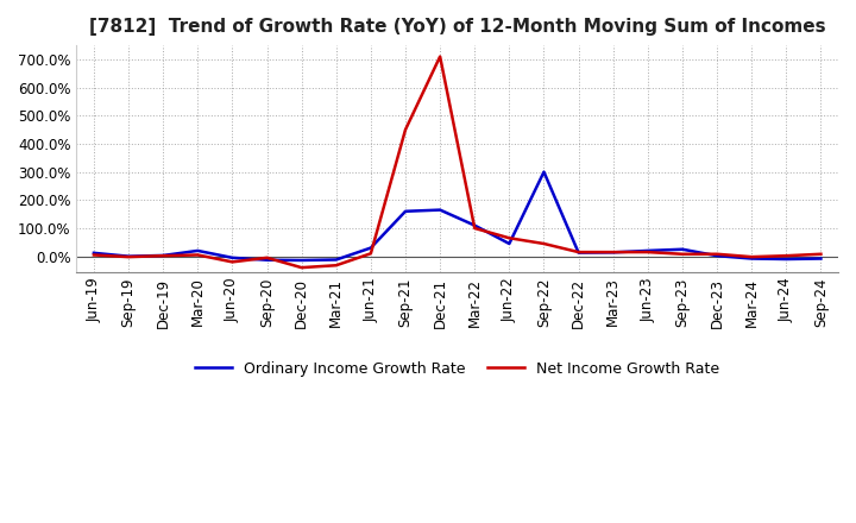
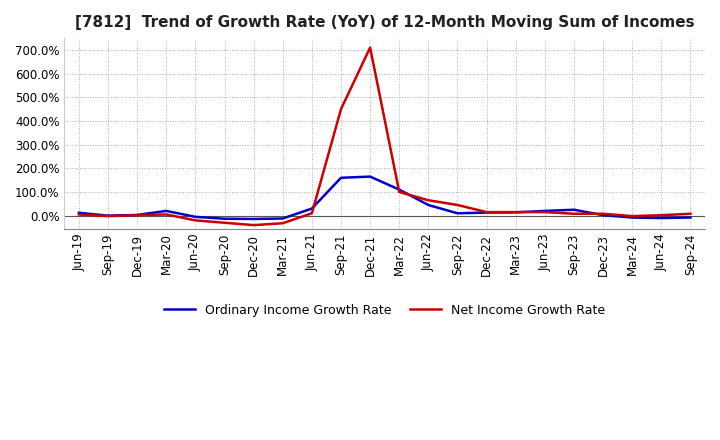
Net Income Growth Rate/Sep-20: -5% -> -30%
Ordinary Income Growth Rate/Sep-22: 300% -> 10%
